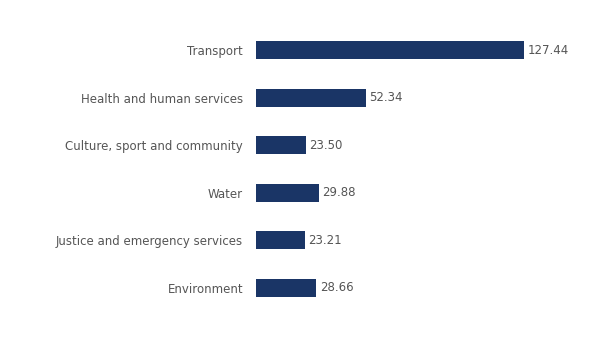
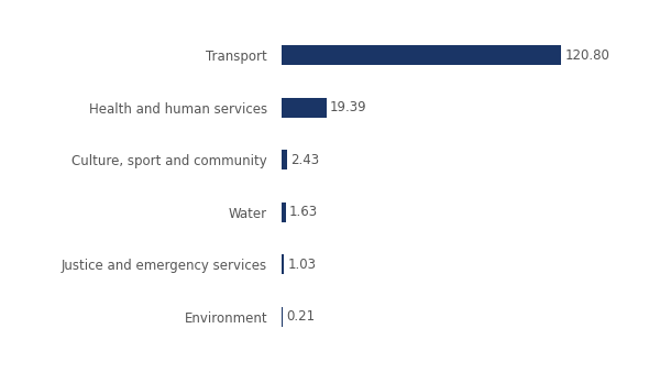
Transport: 127.44 -> 120.80
Health and human services: 52.34 -> 19.39
Culture, sport and community: 23.50 -> 2.43
Water: 29.88 -> 1.63
Justice and emergency services: 23.21 -> 1.03
Environment: 28.66 -> 0.21
